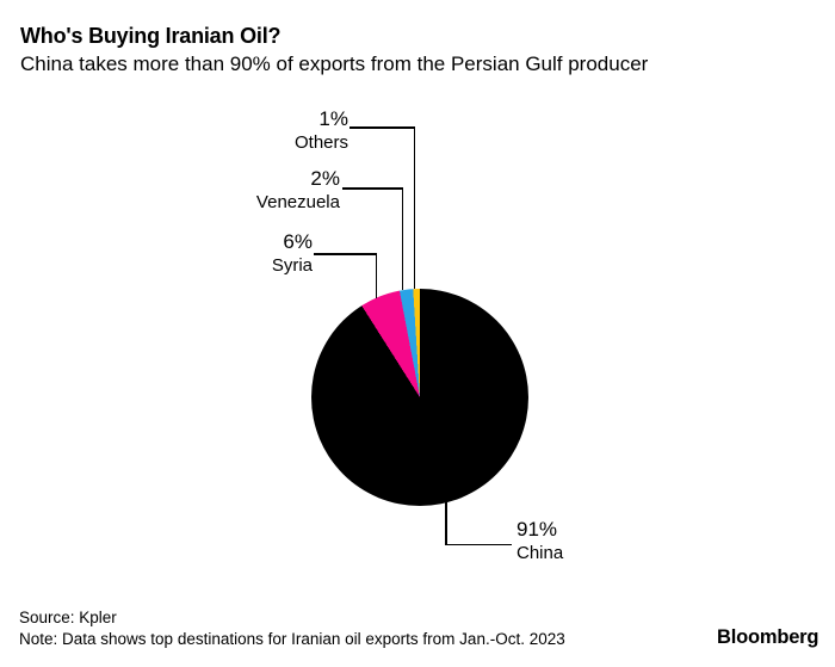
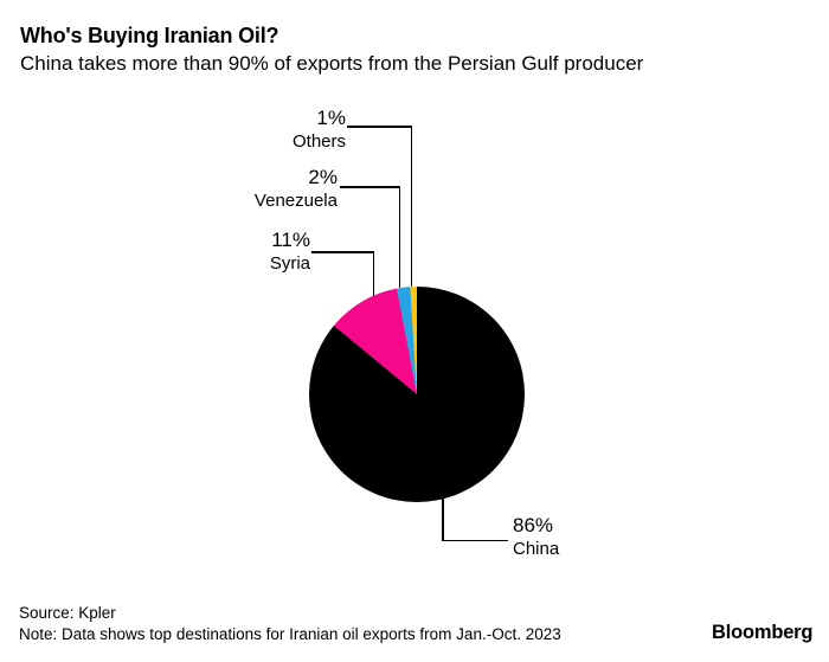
China: 91% -> 86%
Syria: 6% -> 11%
